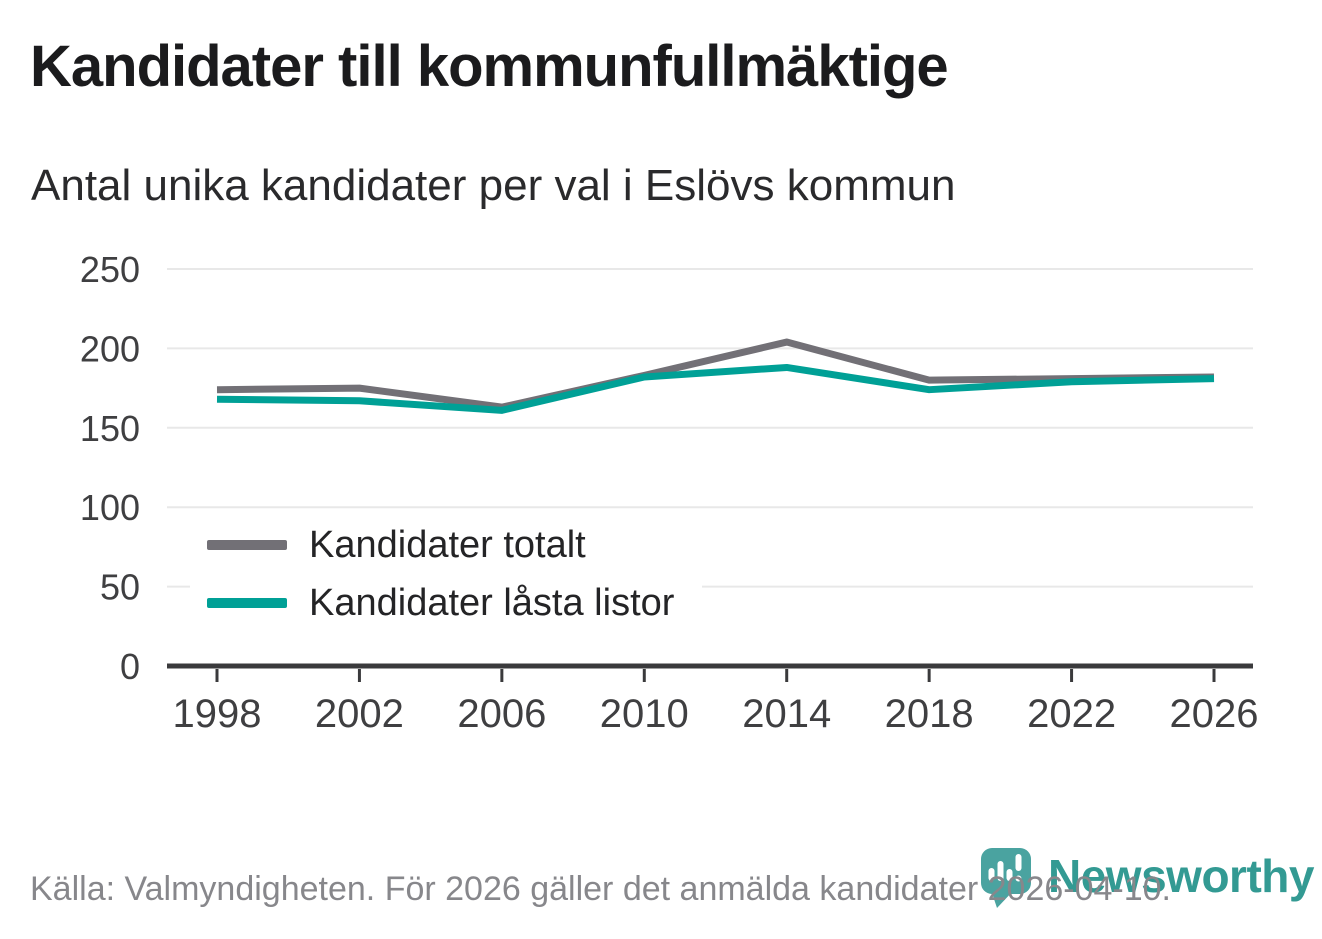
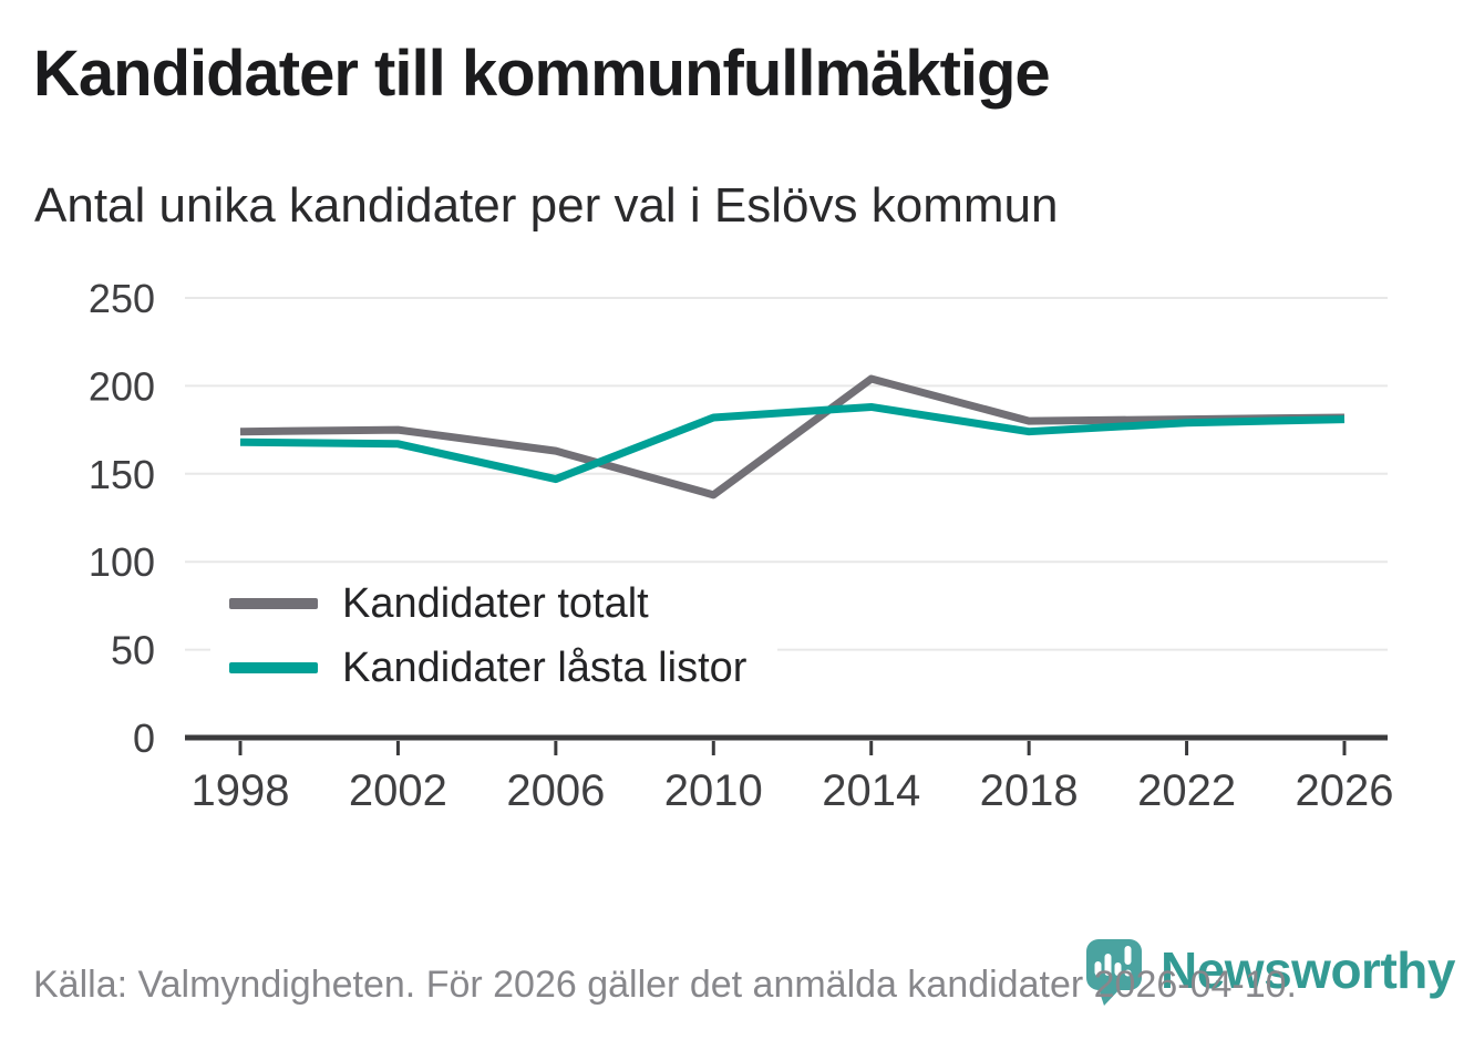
Kandidater låsta listor/2006: 161 -> 147
Kandidater totalt/2010: 183 -> 138
